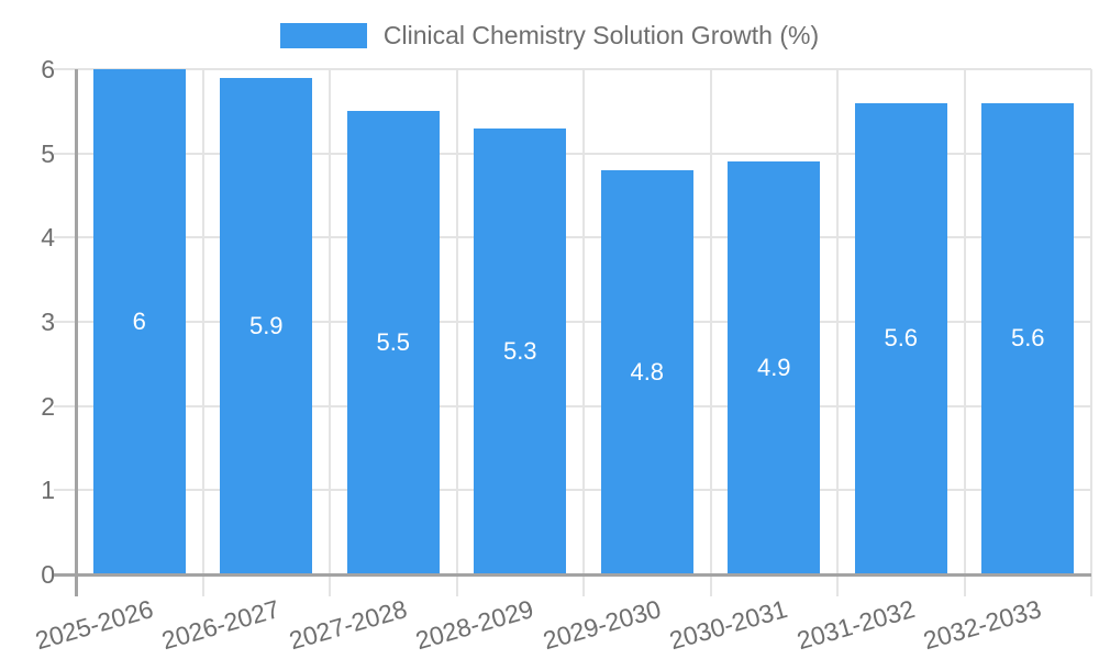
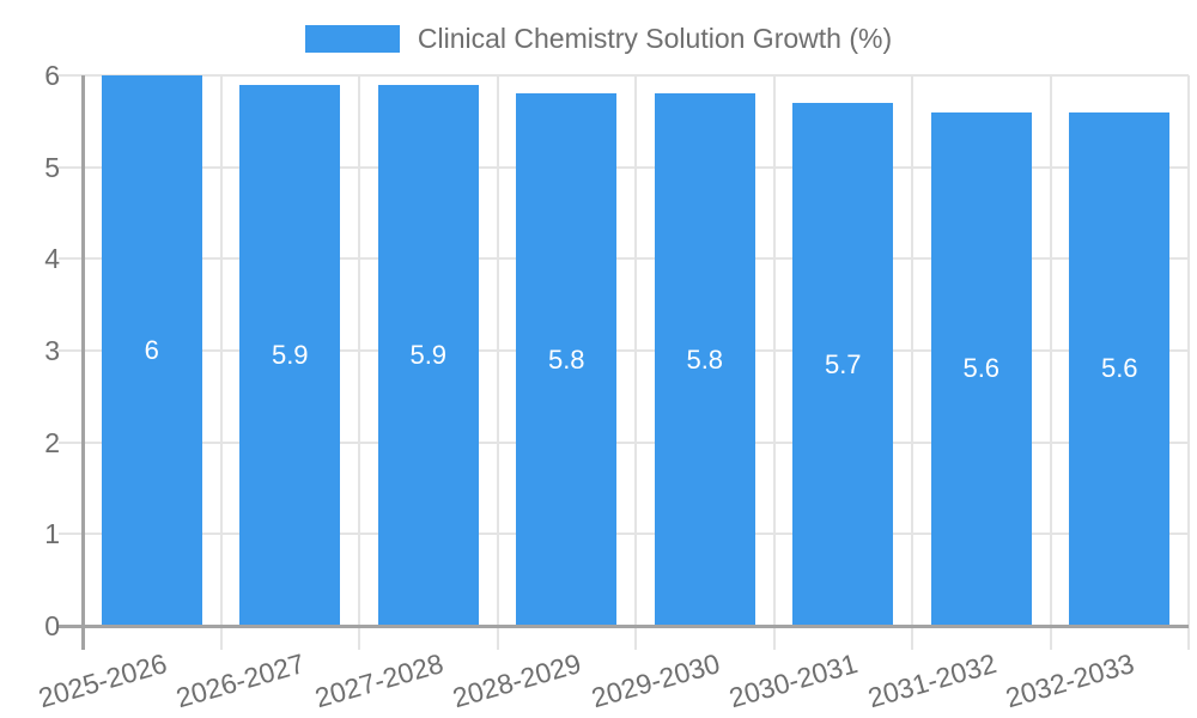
2027-2028: 5.5 -> 5.9
2028-2029: 5.3 -> 5.8
2029-2030: 4.8 -> 5.8
2030-2031: 4.9 -> 5.7
